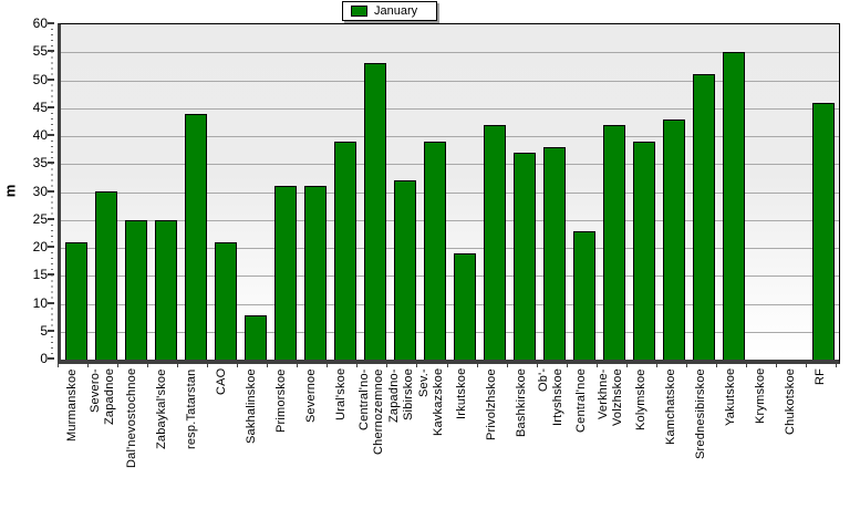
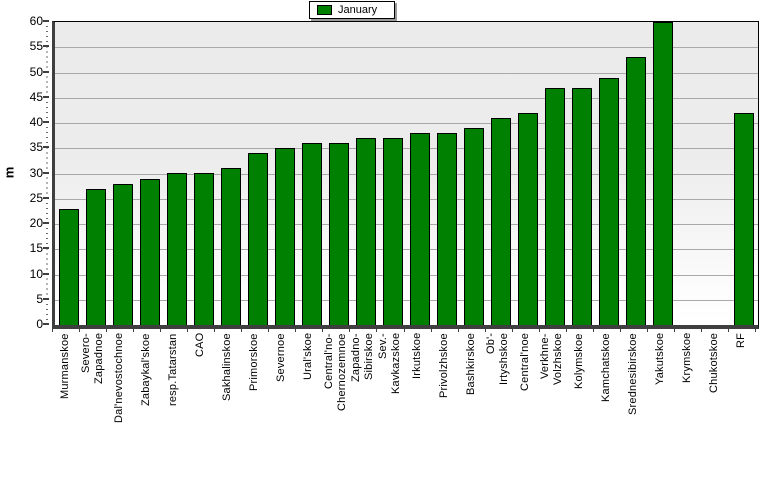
Murmanskoe: 21 -> 23
Severo- Zapadnoe: 30 -> 27
Dal'nevostochnoe: 25 -> 28
Zabaykal'skoe: 25 -> 29
resp.Tatarstan: 44 -> 30
CAO: 21 -> 30
Sakhalinskoe: 8 -> 31
Primorskoe: 31 -> 34
Severnoe: 31 -> 35
Ural'skoe: 39 -> 36
Central'no- Chernozemnoe: 53 -> 36
Zapadno- Sibirskoe: 32 -> 37
Sev.- Kavkazskoe: 39 -> 37
Irkutskoe: 19 -> 38
Privolzhskoe: 42 -> 38
Bashkirskoe: 37 -> 39
Ob'- Irtyshskoe: 38 -> 41
Central'noe: 23 -> 42
Verkhne- Volzhskoe: 42 -> 47
Kolymskoe: 39 -> 47
Kamchatskoe: 43 -> 49
Srednesibirskoe: 51 -> 53
Yakutskoe: 55 -> 60
RF: 46 -> 42
